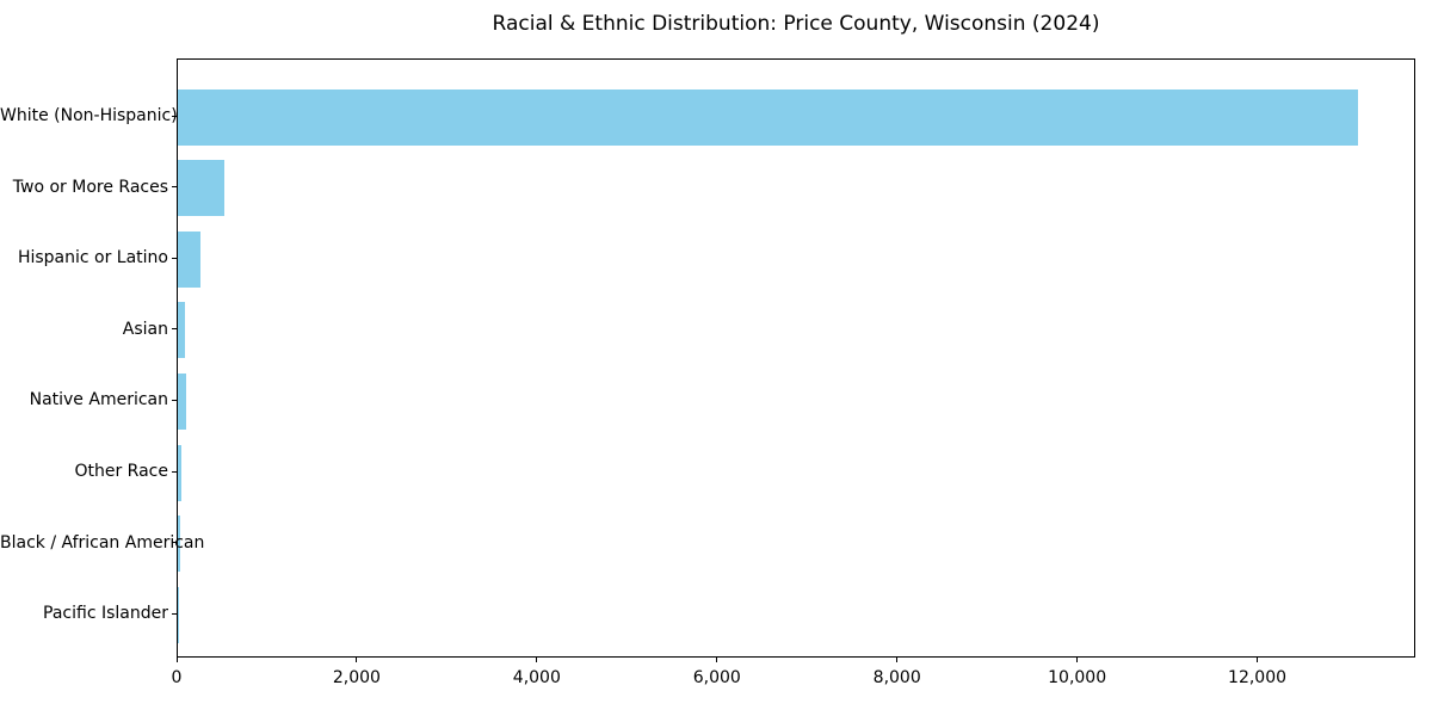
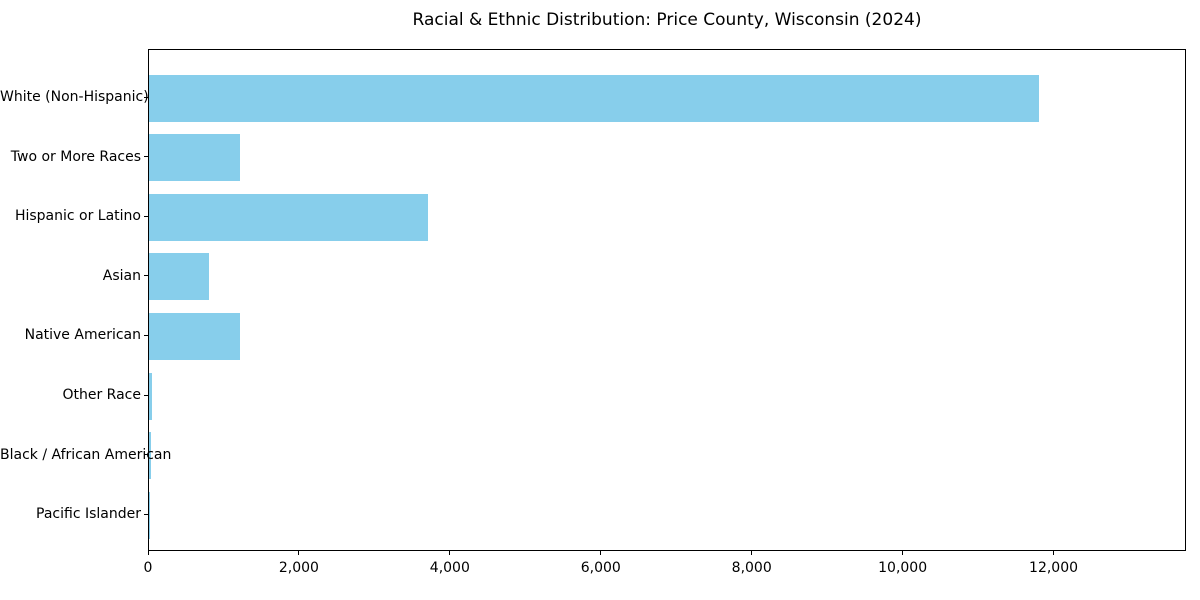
White (Non-Hispanic): 13100 -> 11800
Two or More Races: 500 -> 1200
Hispanic or Latino: 200 -> 3700
Asian: 100 -> 800
Native American: 100 -> 1200
